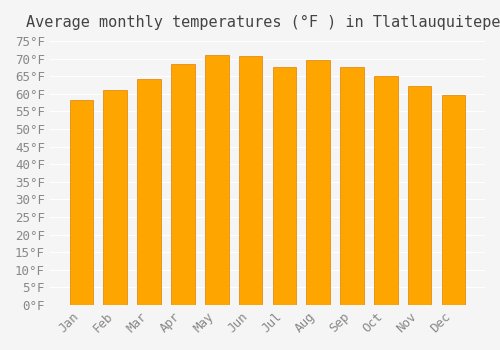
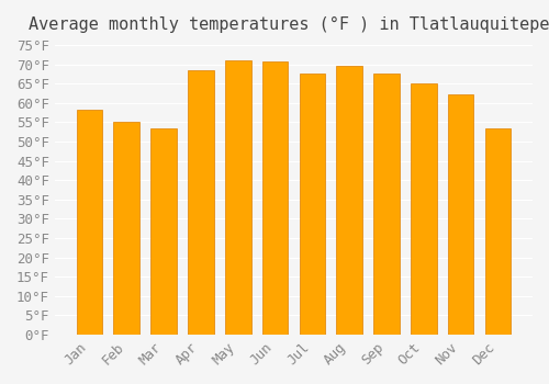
Feb: 61.0°F -> 55.0°F
Mar: 64.2°F -> 53.5°F
Dec: 59.5°F -> 53.5°F
